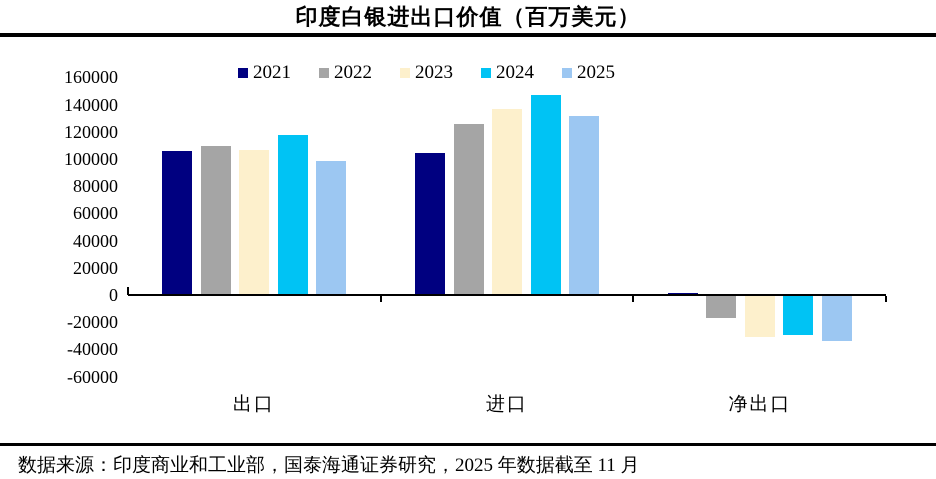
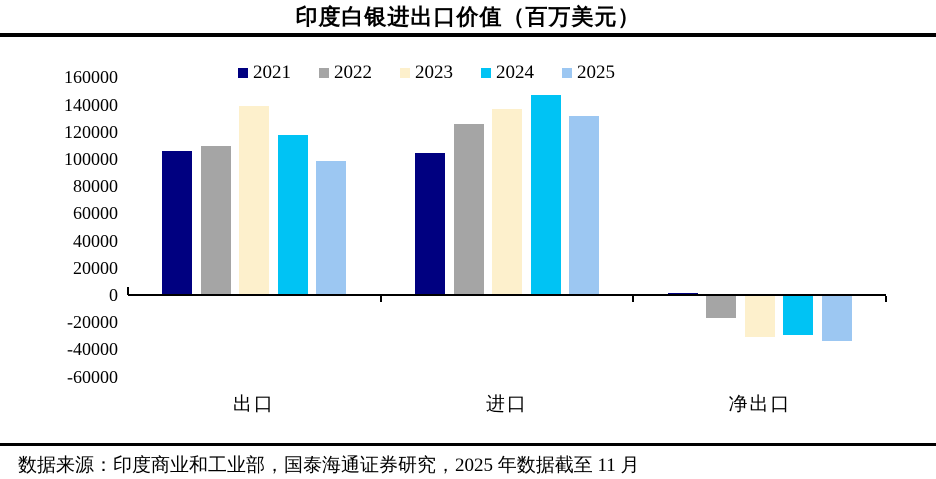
2023/出口: 106000 -> 138000
